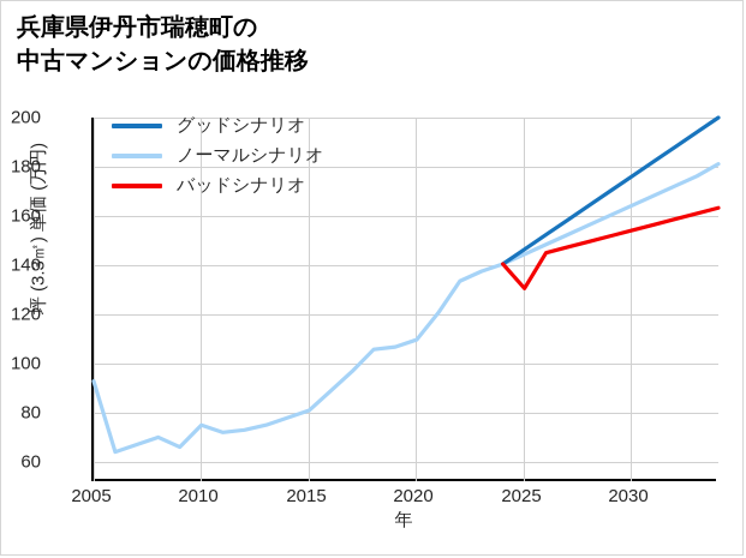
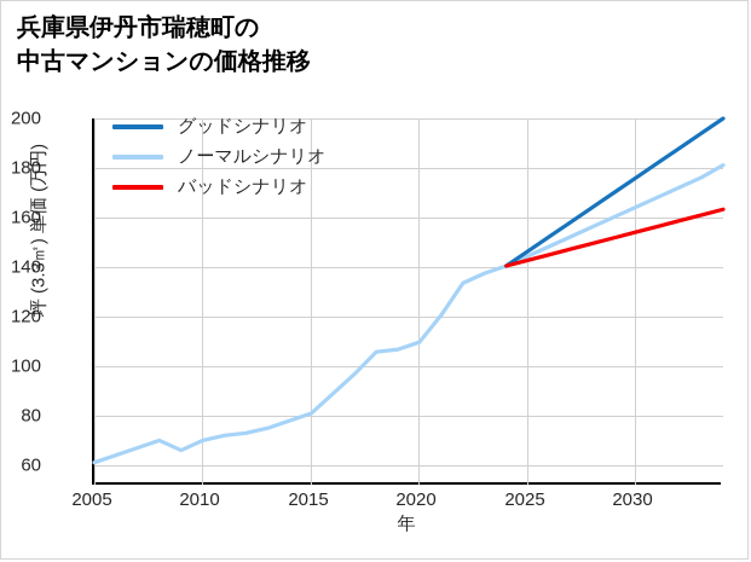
ノーマルシナリオ/2005: 92 -> 60
ノーマルシナリオ/2010: 74 -> 69
バッドシナリオ/2025: 130 -> 142
